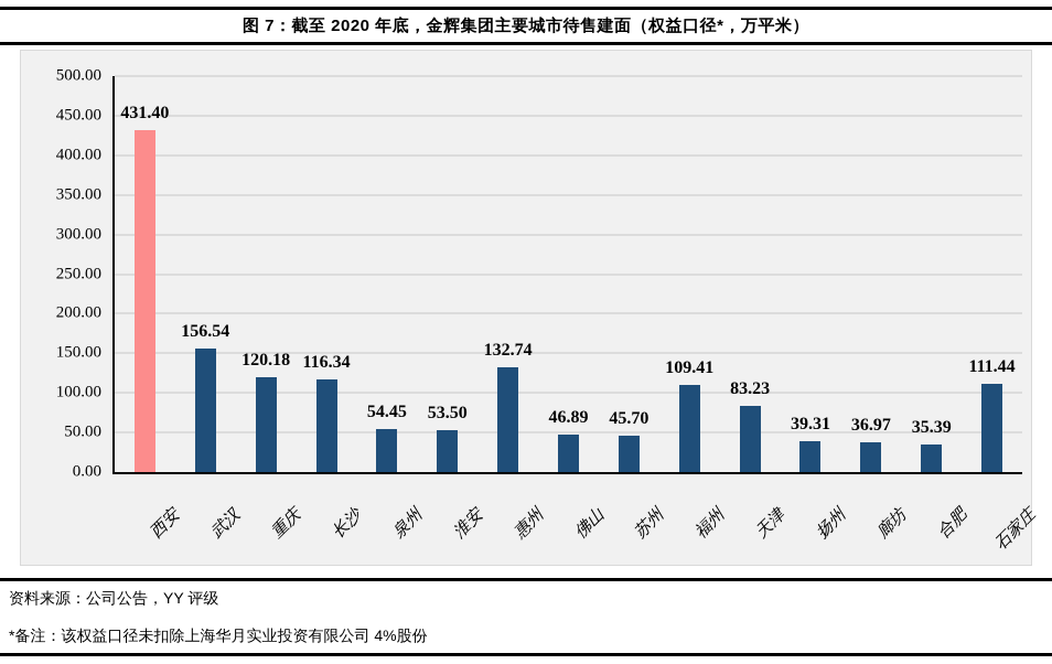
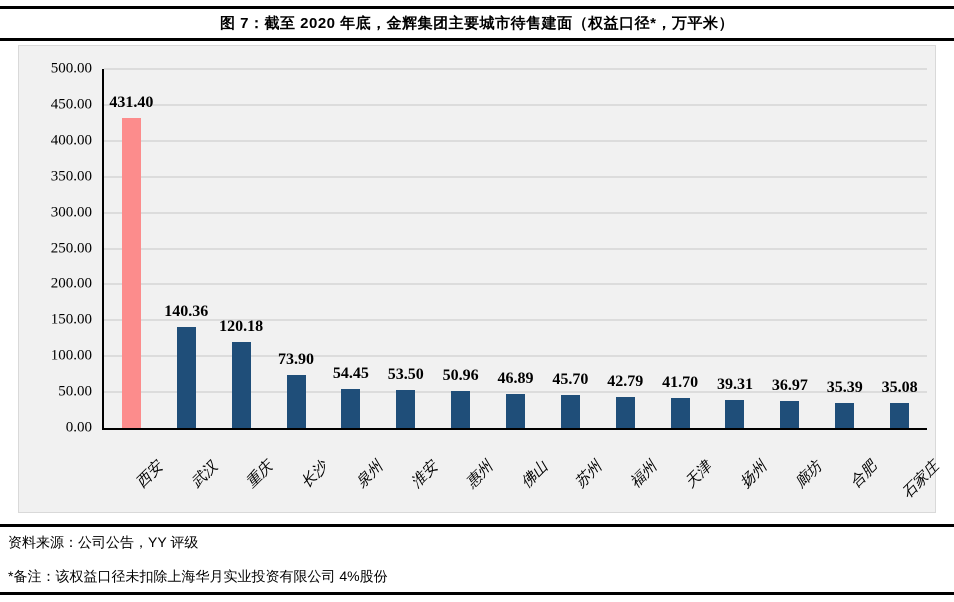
武汉: 156.54 -> 140.36
长沙: 116.34 -> 73.90
惠州: 132.74 -> 50.96
福州: 109.41 -> 42.79
天津: 83.23 -> 41.70
石家庄: 111.44 -> 35.08
